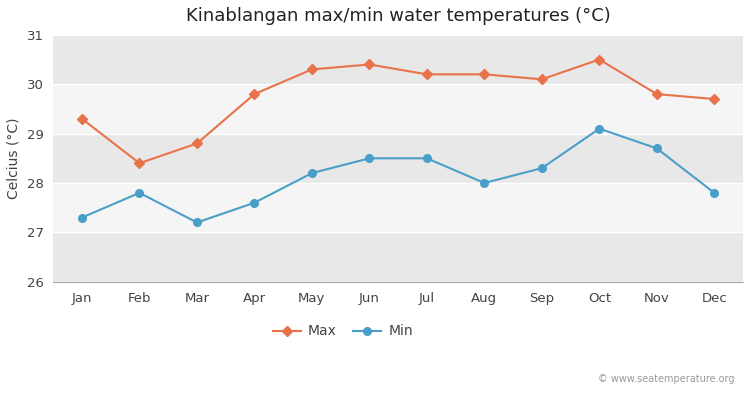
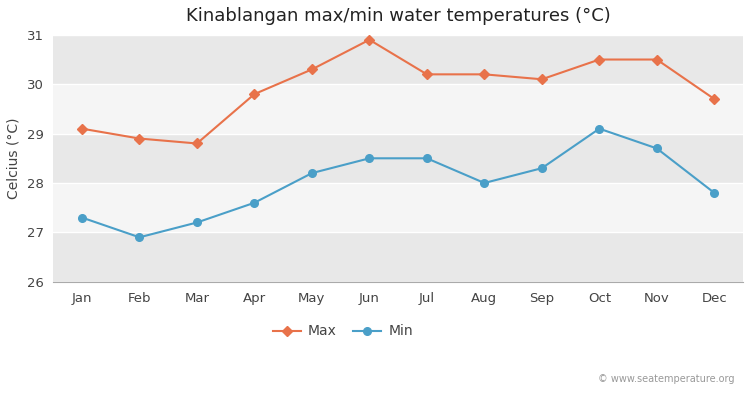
Max/Jan: 29.3 -> 29.1
Max/Feb: 28.4 -> 28.9
Min/Feb: 27.8 -> 26.9
Max/Jun: 30.4 -> 30.9
Max/Nov: 29.8 -> 30.5
